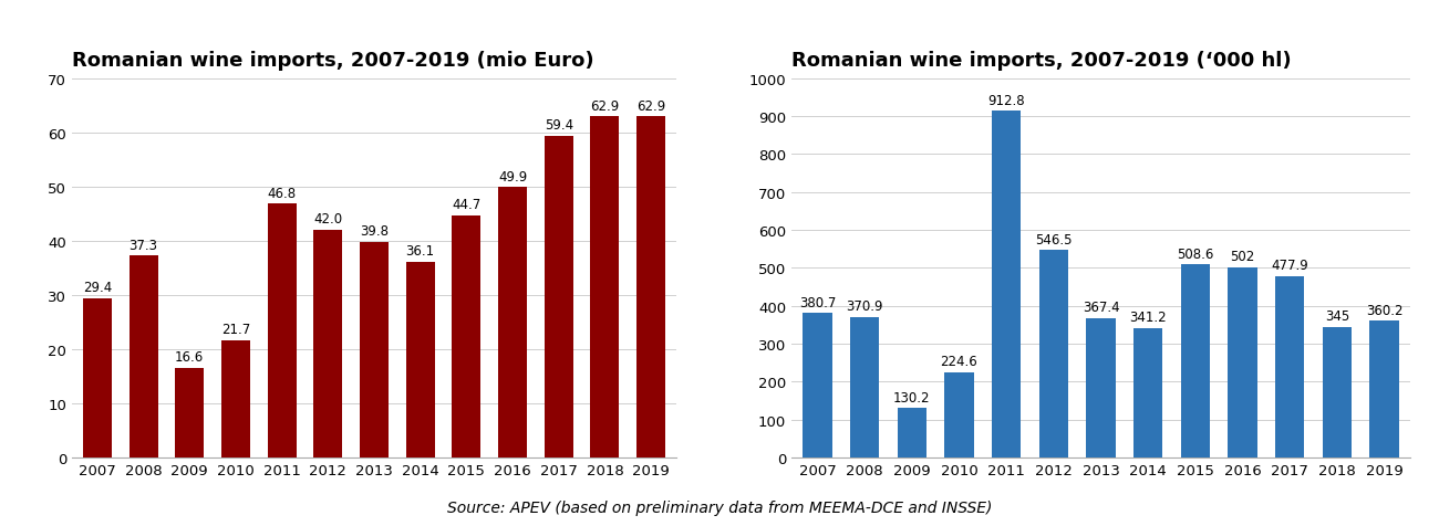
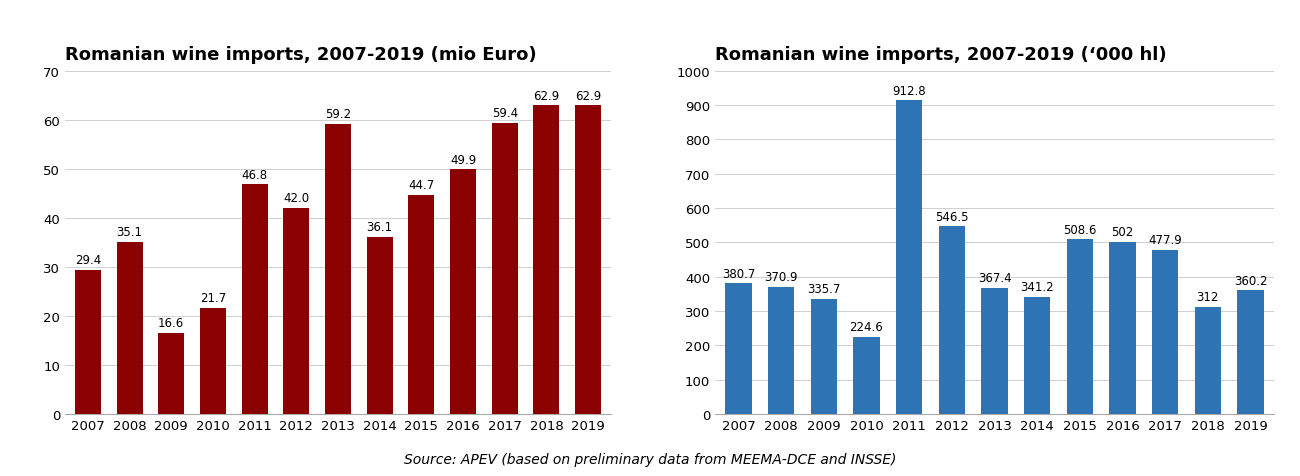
Romanian wine imports, 2007-2019 (mio Euro)/2008: 37.3 -> 35.1
Romanian wine imports, 2007-2019 (mio Euro)/2013: 39.8 -> 59.2
Romanian wine imports, 2007-2019 (‘000 hl)/2009: 130.2 -> 335.7
Romanian wine imports, 2007-2019 (‘000 hl)/2018: 345 -> 312
